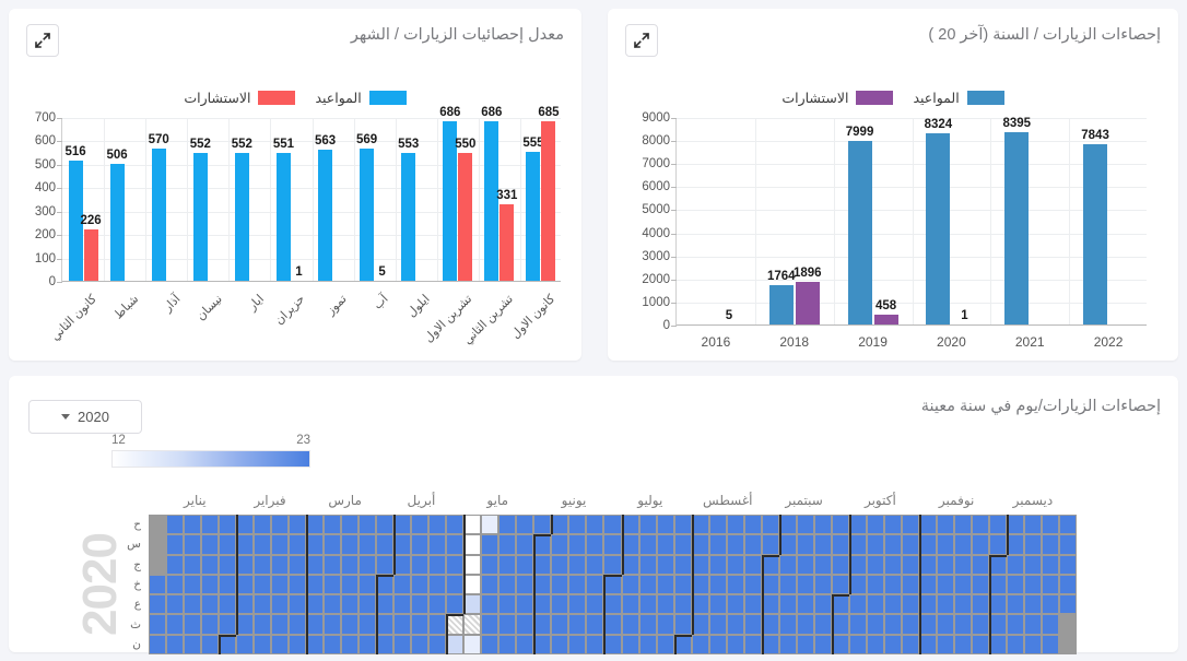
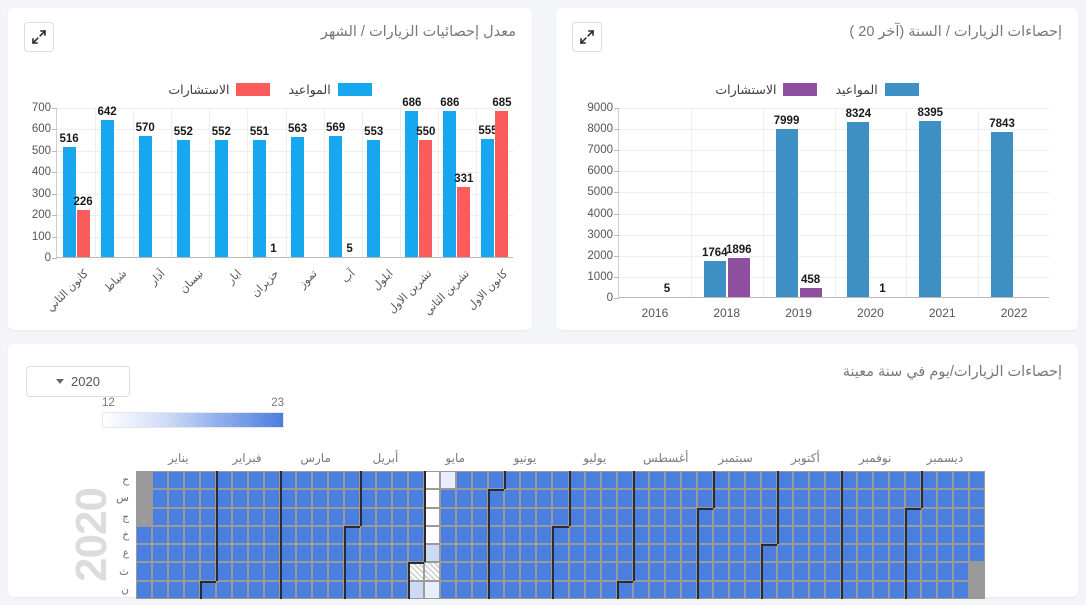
معدل إحصائيات الزيارات / الشهر/المواعيد/شباط: 506 -> 642
